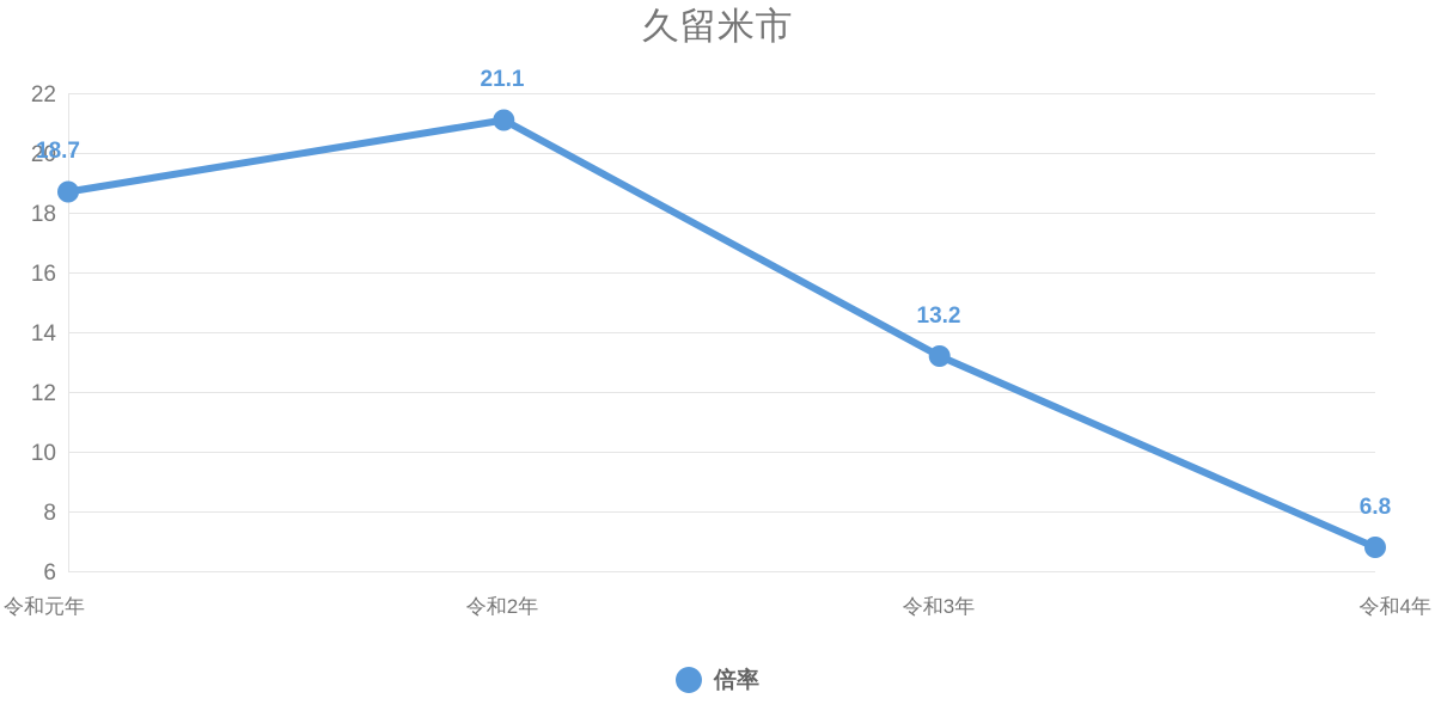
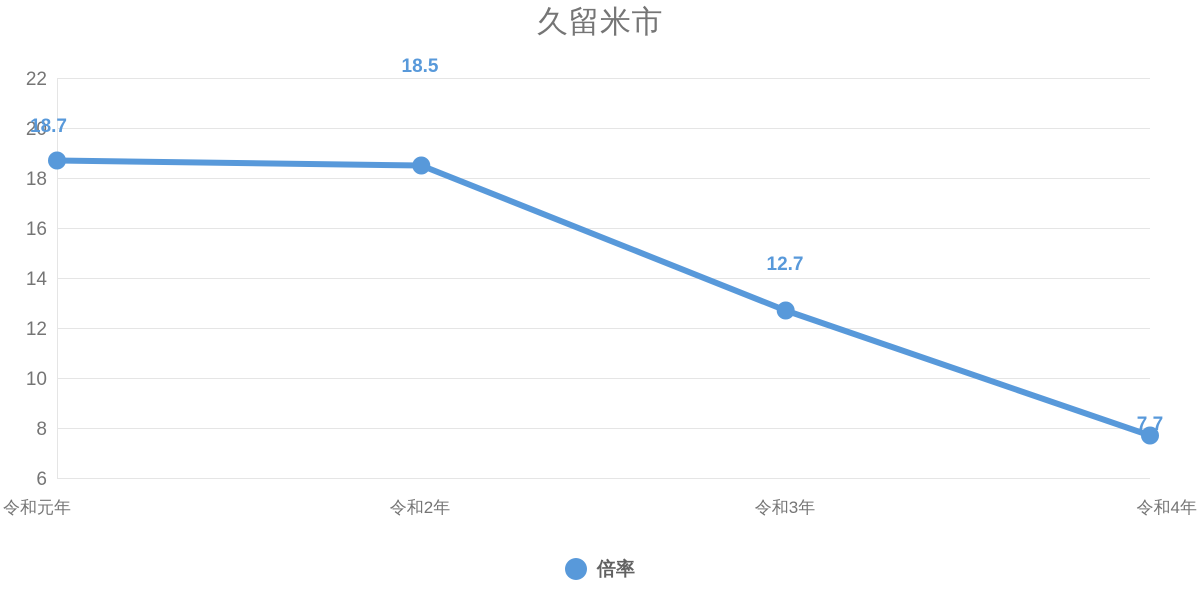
令和2年: 21.1 -> 18.5
令和3年: 13.2 -> 12.7
令和4年: 6.8 -> 7.7
